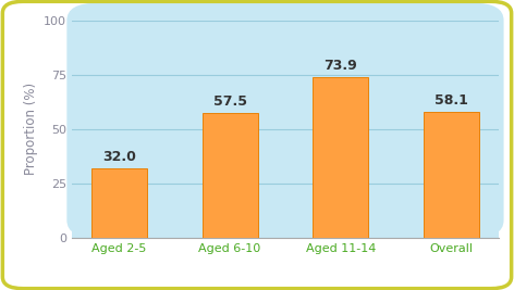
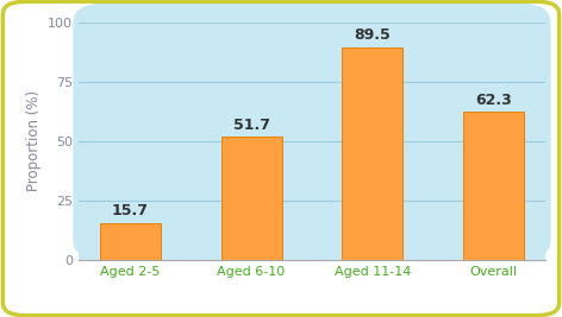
Aged 2-5: 32.0 -> 15.7
Aged 6-10: 57.5 -> 51.7
Aged 11-14: 73.9 -> 89.5
Overall: 58.1 -> 62.3
